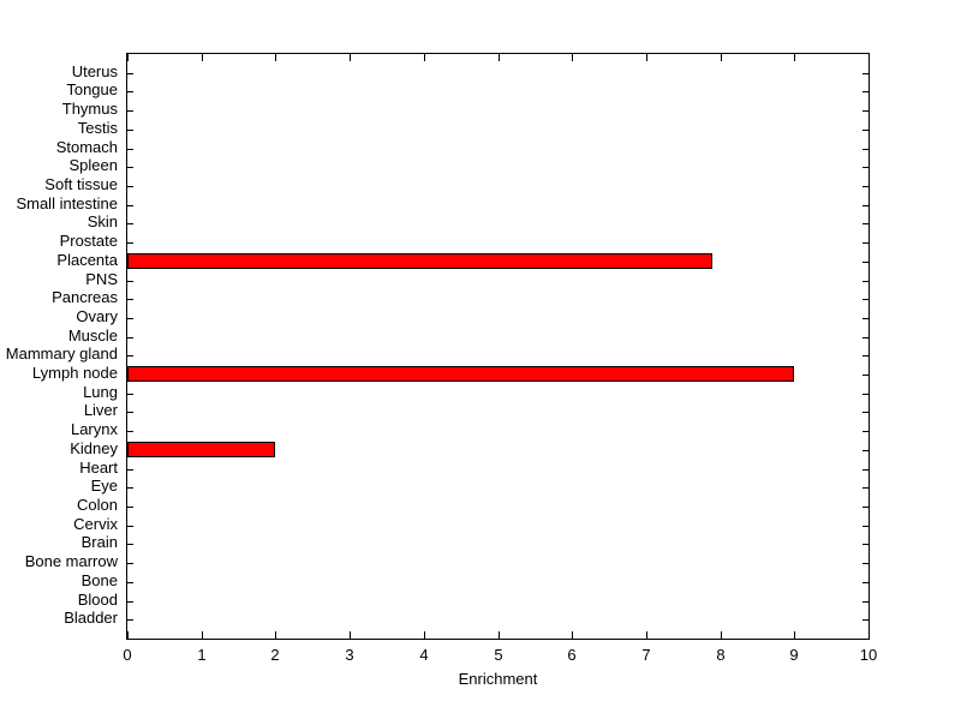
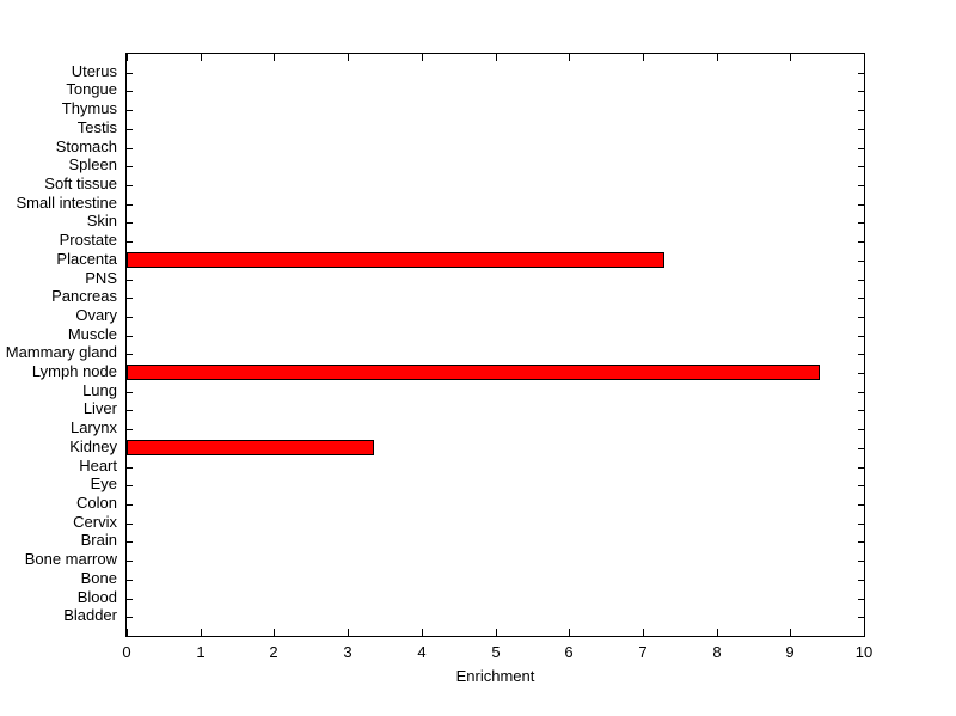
Placenta: 7.9 -> 7.3
Lymph node: 9.0 -> 9.4
Kidney: 2.0 -> 3.4
